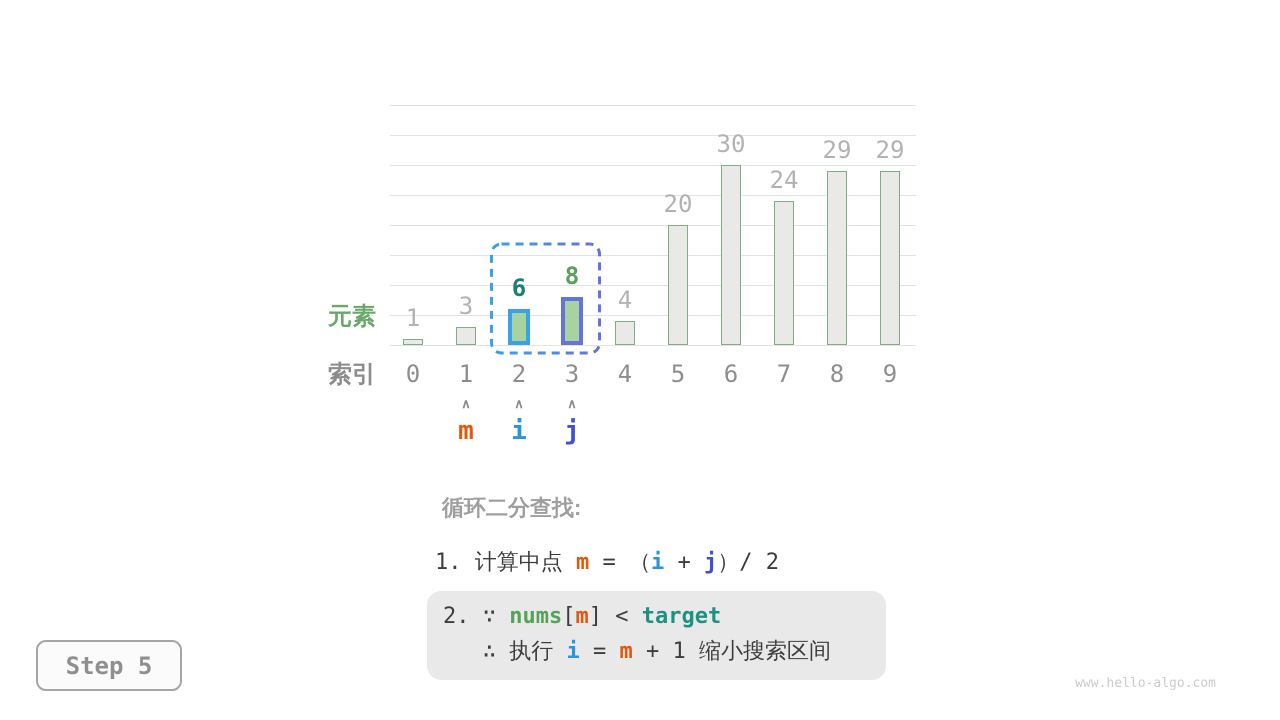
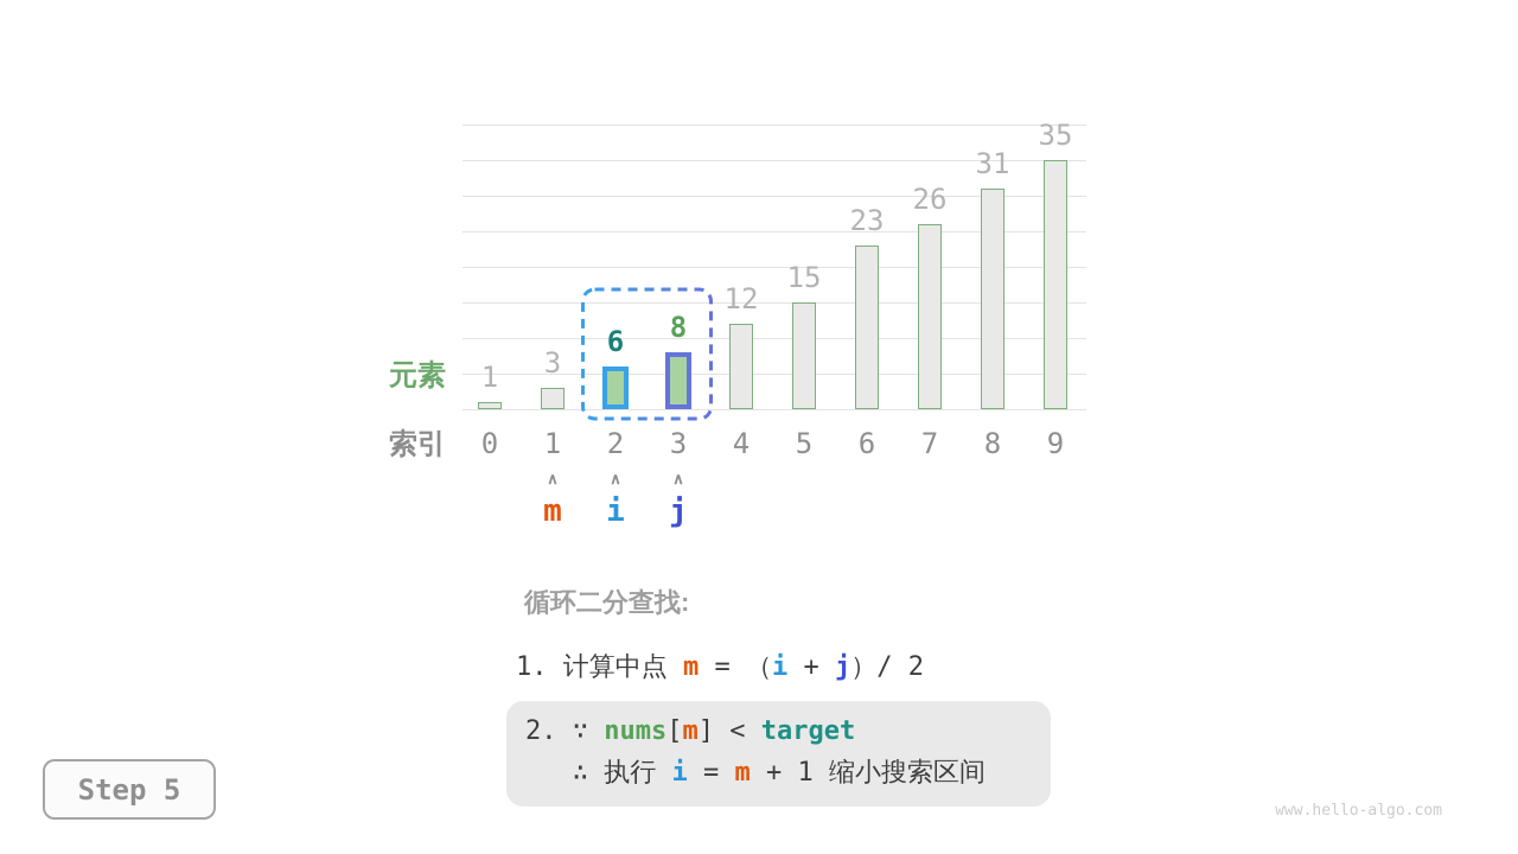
4: 4 -> 12
5: 20 -> 15
6: 30 -> 23
7: 24 -> 26
8: 29 -> 31
9: 29 -> 35
